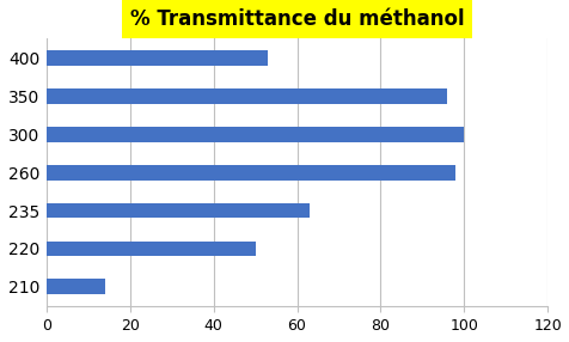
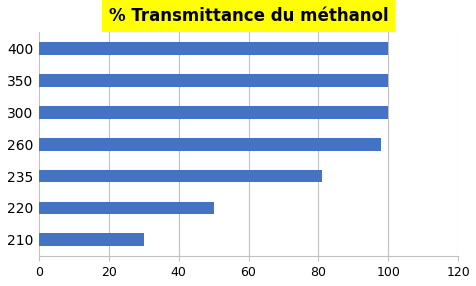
400: 53 -> 100
350: 96 -> 100
235: 63 -> 81
210: 14 -> 30
